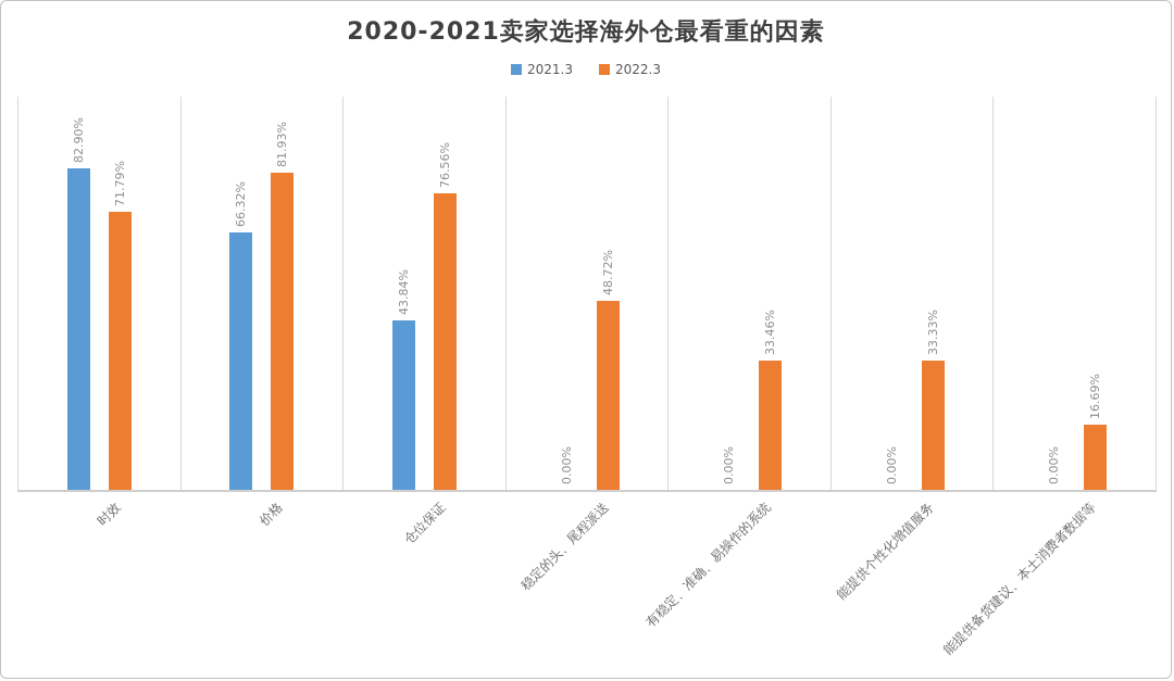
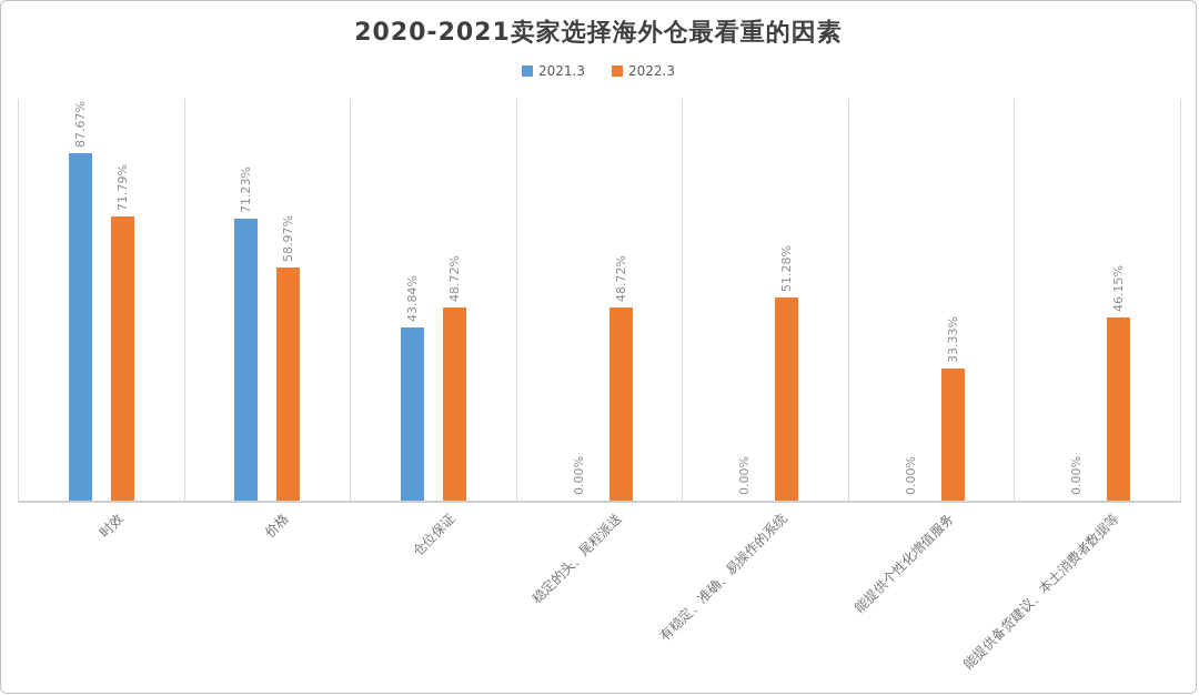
2021.3/时效: 82.90% -> 87.67%
2021.3/价格: 66.32% -> 71.23%
2022.3/价格: 81.93% -> 58.97%
2022.3/仓位保证: 76.56% -> 48.72%
2022.3/有稳定、准确、易操作的系统: 33.46% -> 51.28%
2022.3/能提供备货建议、本土消费者数据等: 16.69% -> 46.15%
